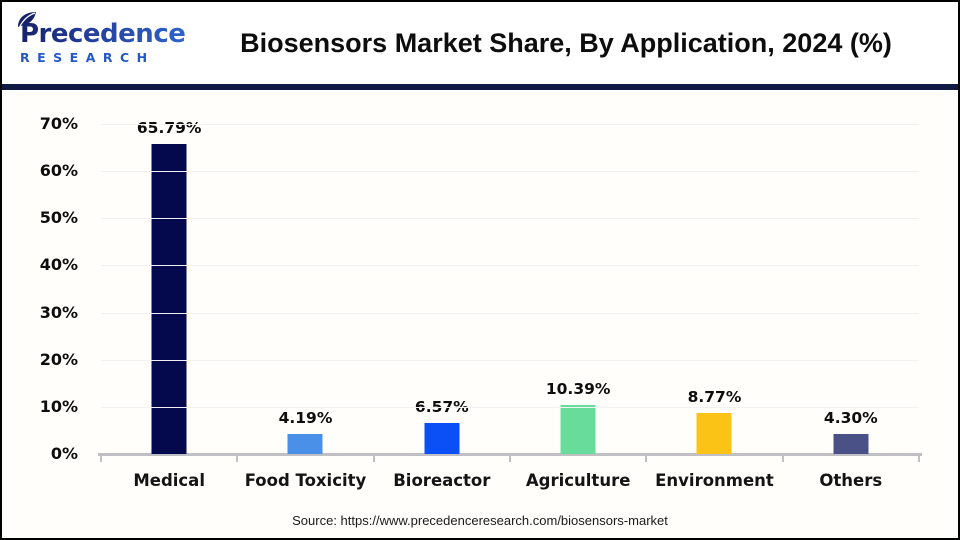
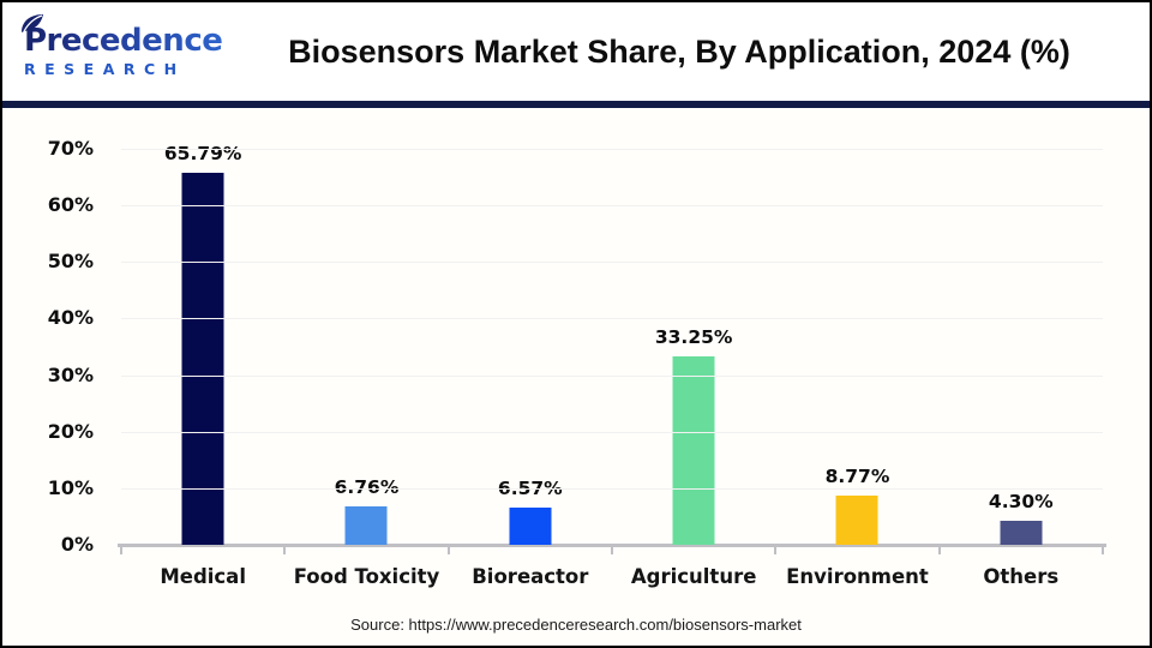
Food Toxicity: 4.19% -> 6.76%
Agriculture: 10.39% -> 33.25%
